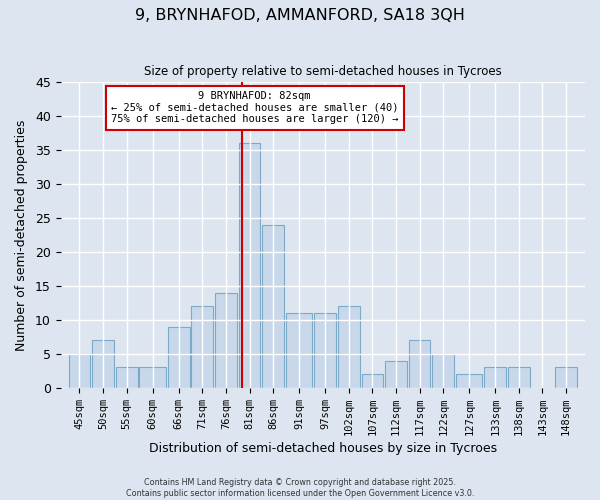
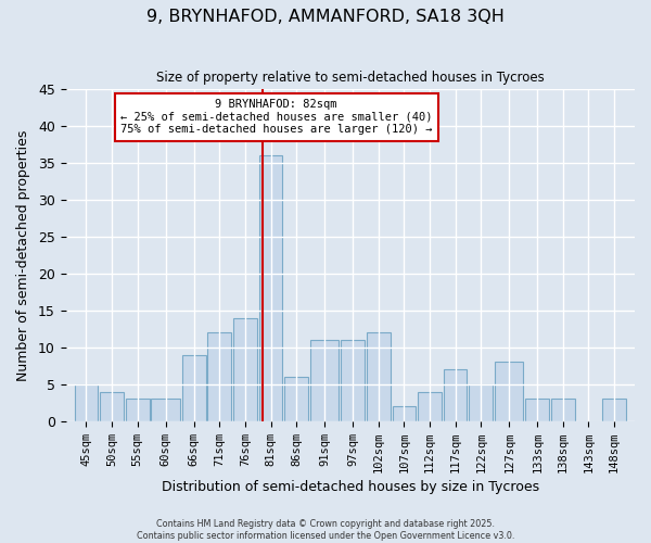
50sqm: 7 -> 4
86sqm: 24 -> 6
127sqm: 2 -> 8
